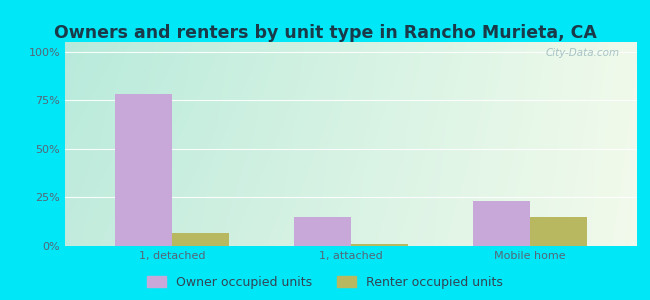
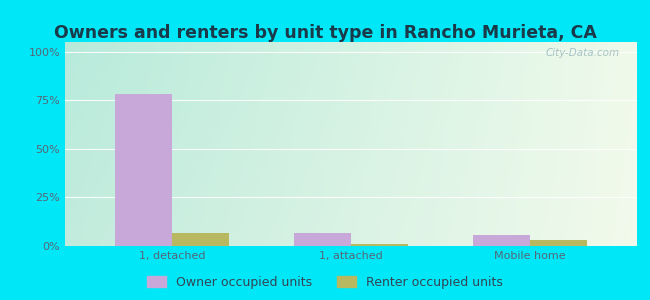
Owner occupied units/1, attached: 15% -> 6%
Owner occupied units/Mobile home: 23% -> 6%
Renter occupied units/Mobile home: 15% -> 3%
